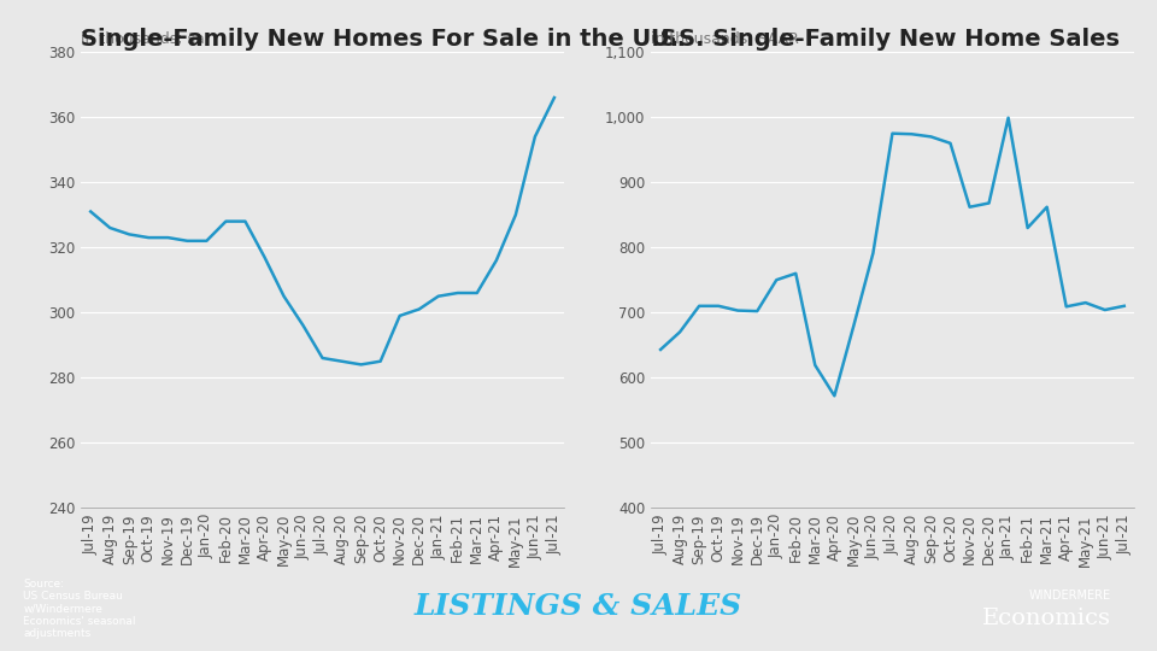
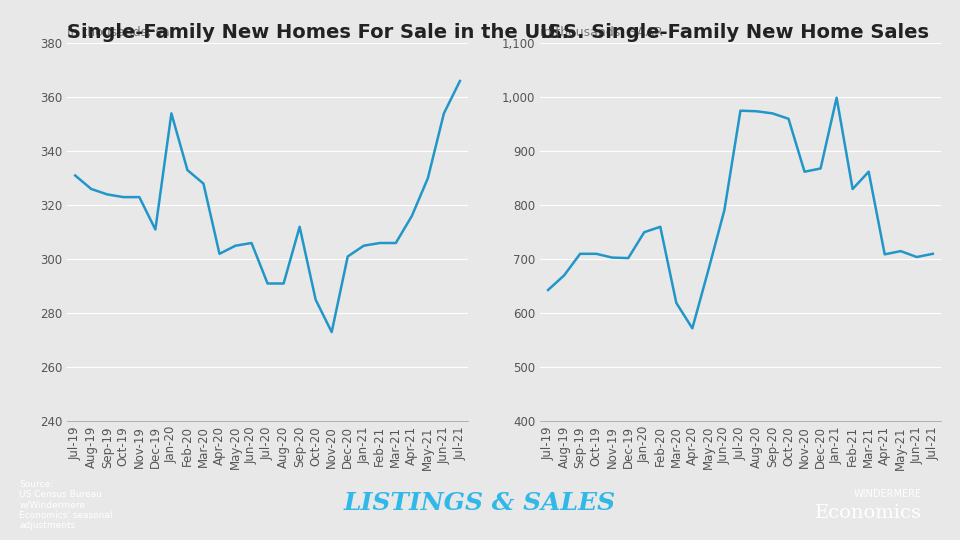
Single-Family New Homes For Sale in the U.S./Dec-19: 322 -> 311
Single-Family New Homes For Sale in the U.S./Jan-20: 322 -> 354
Single-Family New Homes For Sale in the U.S./Feb-20: 328 -> 333
Single-Family New Homes For Sale in the U.S./Apr-20: 317 -> 302
Single-Family New Homes For Sale in the U.S./Jun-20: 296 -> 306
Single-Family New Homes For Sale in the U.S./Jul-20: 286 -> 291
Single-Family New Homes For Sale in the U.S./Aug-20: 285 -> 291
Single-Family New Homes For Sale in the U.S./Sep-20: 284 -> 312
Single-Family New Homes For Sale in the U.S./Nov-20: 299 -> 273
